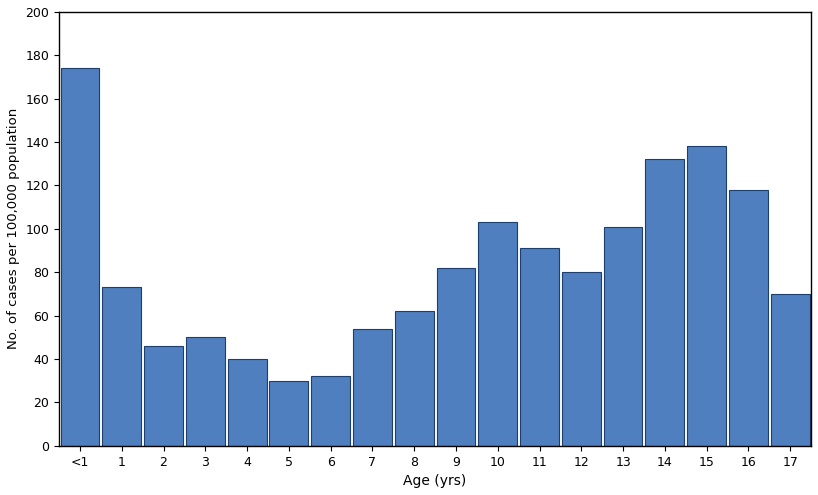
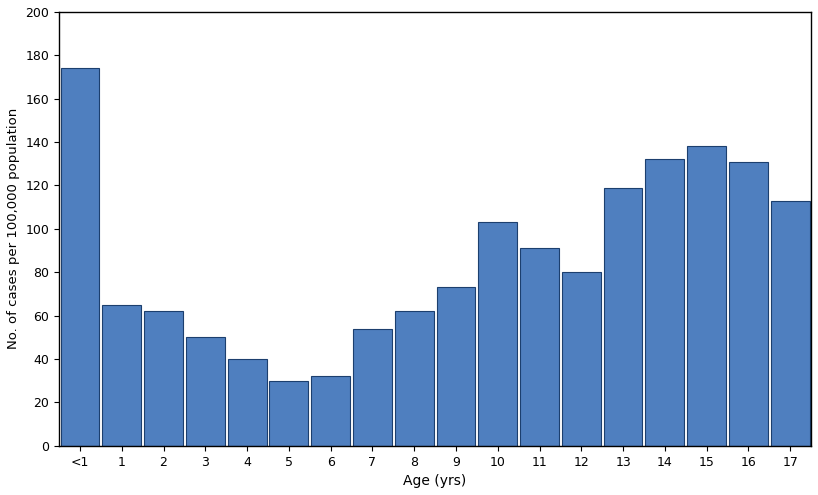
1: 73 -> 65
2: 46 -> 62
9: 82 -> 73
13: 101 -> 119
16: 118 -> 131
17: 70 -> 113
